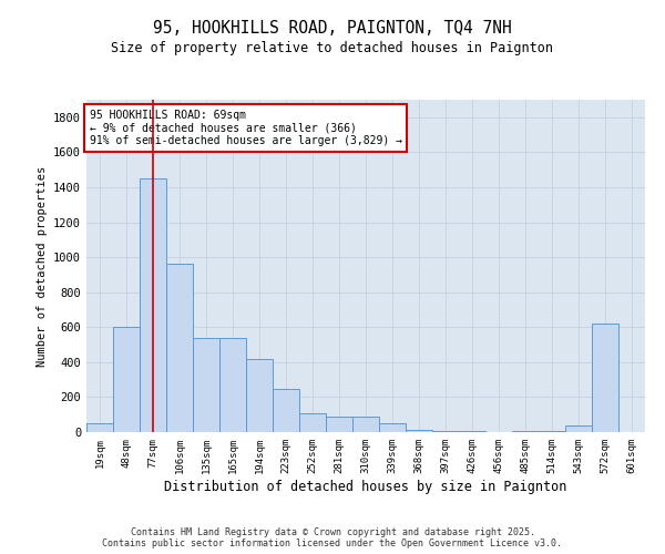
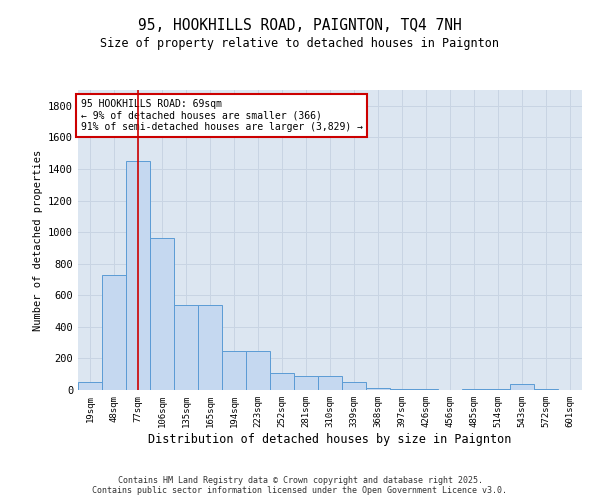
48sqm: 600 -> 730
194sqm: 420 -> 250
572sqm: 620 -> 0
